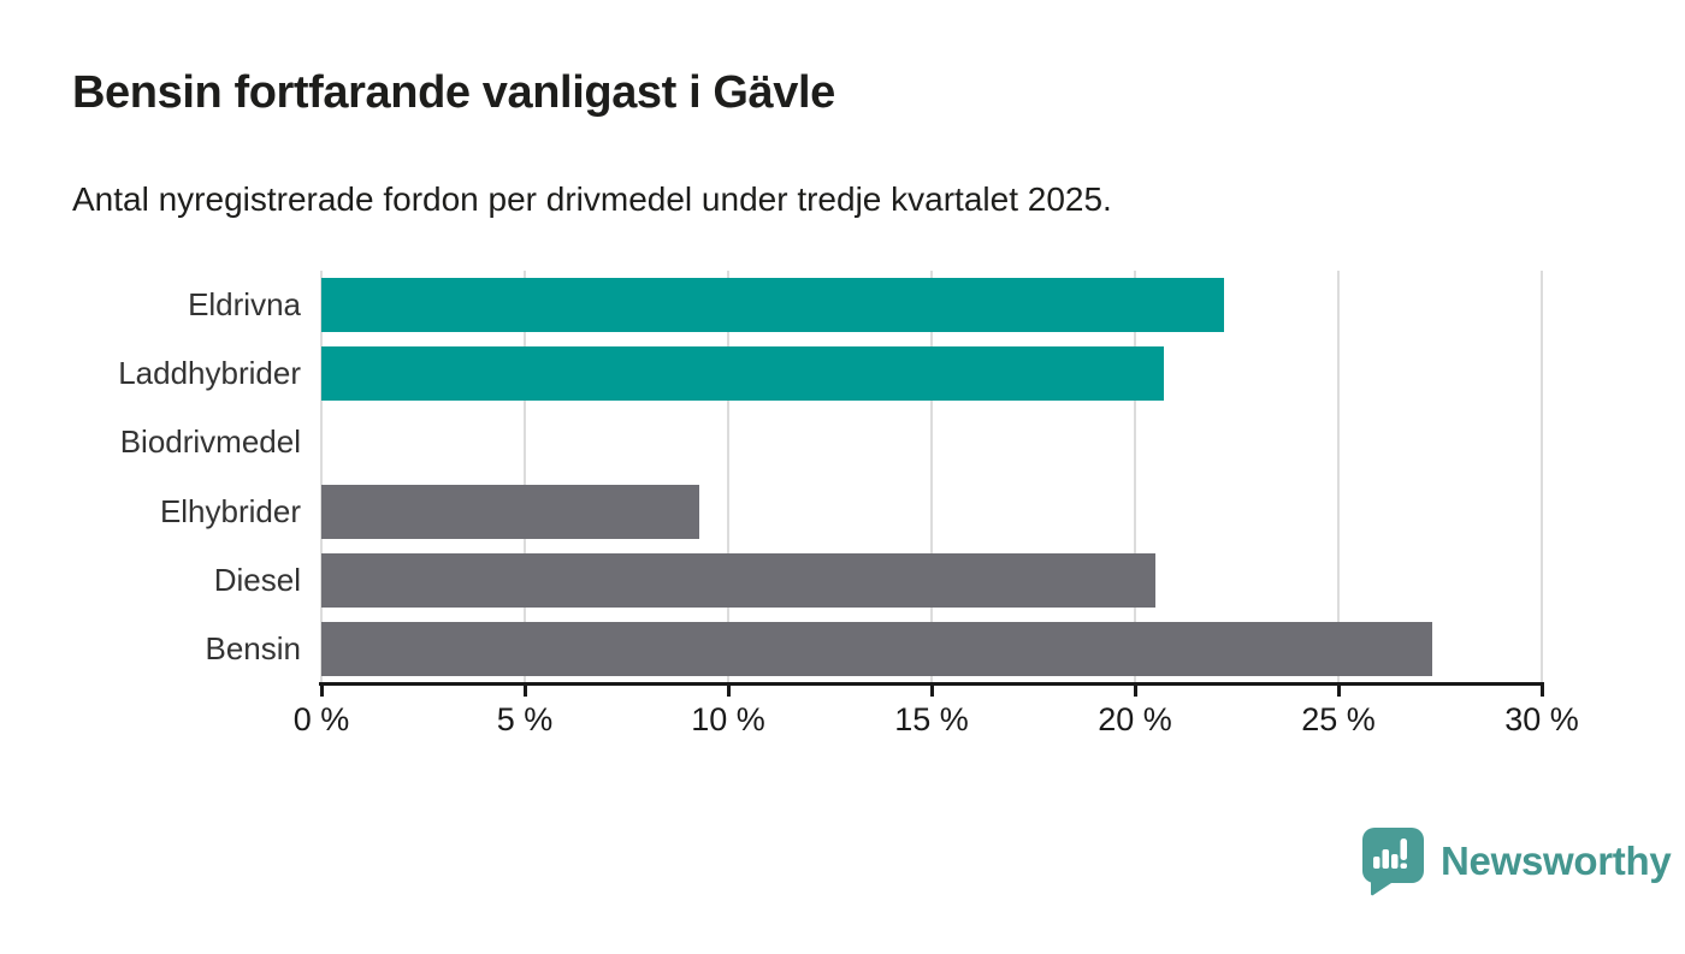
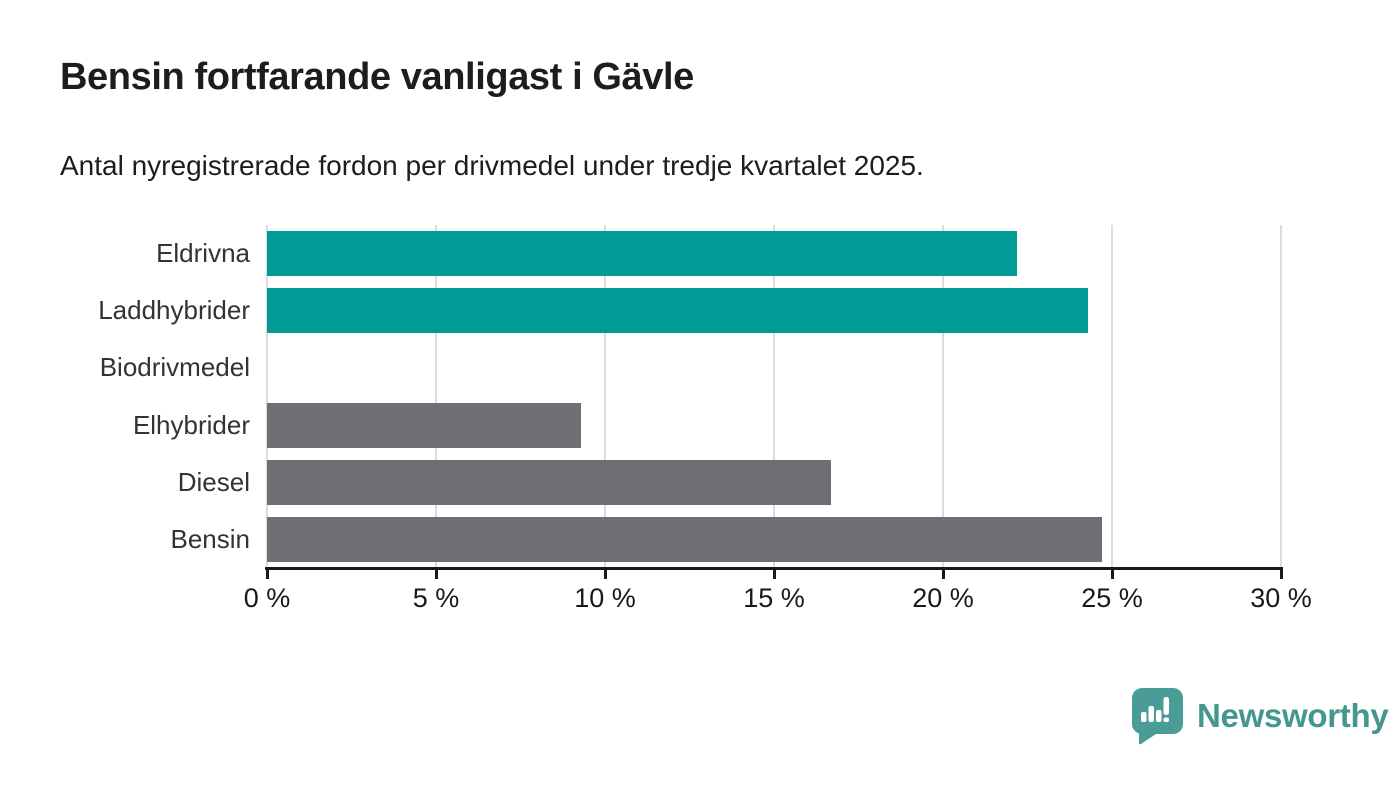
Laddhybrider: 20.7% -> 24.3%
Diesel: 20.5% -> 16.7%
Bensin: 27.3% -> 24.7%
